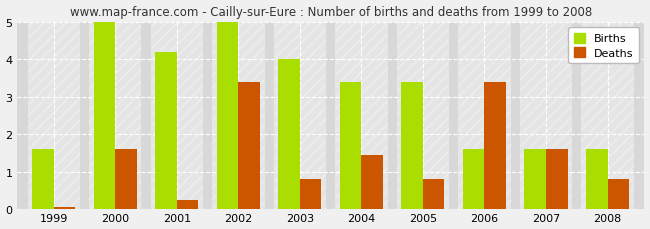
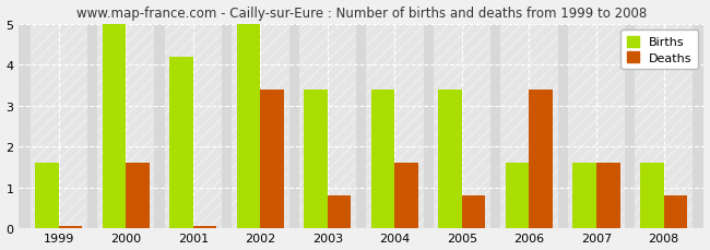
Deaths/2001: 0.25 -> 0.05
Births/2003: 4.0 -> 3.4
Deaths/2004: 1.45 -> 1.60
